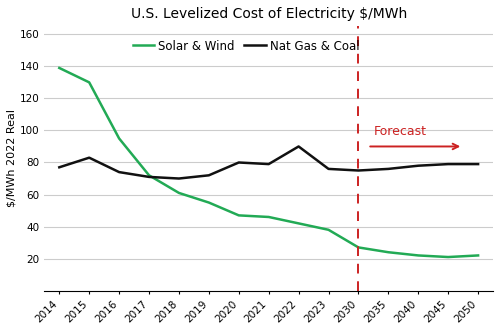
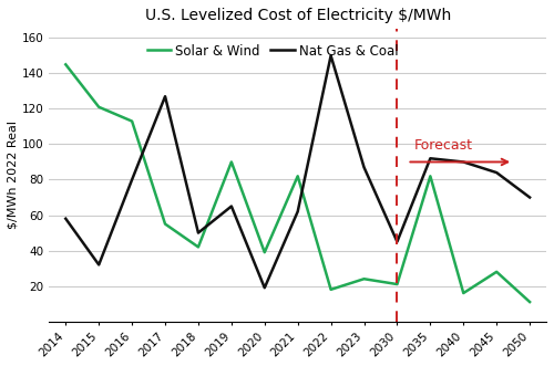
Solar & Wind/2014: 139 -> 145
Nat Gas & Coal/2014: 77 -> 58
Solar & Wind/2015: 130 -> 121
Nat Gas & Coal/2015: 83 -> 32
Solar & Wind/2016: 95 -> 113
Nat Gas & Coal/2016: 74 -> 80
Solar & Wind/2017: 72 -> 55
Nat Gas & Coal/2017: 71 -> 127
Solar & Wind/2018: 61 -> 42
Nat Gas & Coal/2018: 70 -> 50
Solar & Wind/2019: 55 -> 90
Nat Gas & Coal/2019: 72 -> 65
Solar & Wind/2020: 47 -> 39
Nat Gas & Coal/2020: 80 -> 19
Solar & Wind/2021: 46 -> 82
Nat Gas & Coal/2021: 79 -> 62
Solar & Wind/2022: 42 -> 18
Nat Gas & Coal/2022: 90 -> 150
Solar & Wind/2023: 38 -> 24
Nat Gas & Coal/2023: 76 -> 87
Solar & Wind/2030: 27 -> 21
Nat Gas & Coal/2030: 75 -> 45
Solar & Wind/2035: 24 -> 82
Nat Gas & Coal/2035: 76 -> 92
Solar & Wind/2040: 22 -> 16
Nat Gas & Coal/2040: 78 -> 90
Solar & Wind/2045: 21 -> 28
Nat Gas & Coal/2045: 79 -> 84
Solar & Wind/2050: 22 -> 11
Nat Gas & Coal/2050: 79 -> 70
